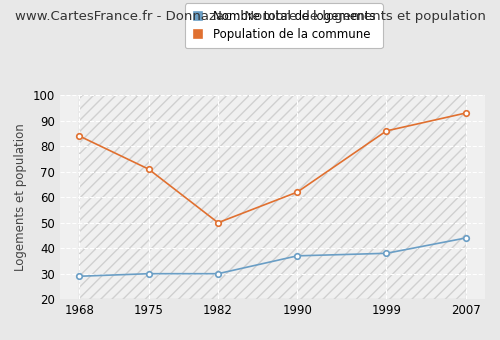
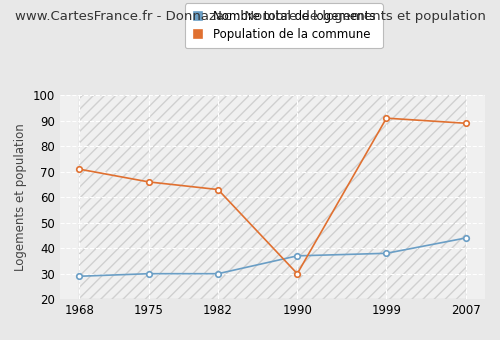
Population de la commune/1968: 84 -> 71
Population de la commune/1975: 71 -> 66
Population de la commune/1982: 50 -> 63
Population de la commune/1990: 62 -> 30
Population de la commune/1999: 86 -> 91
Population de la commune/2007: 93 -> 89
